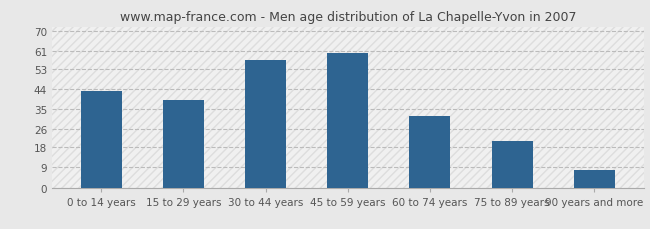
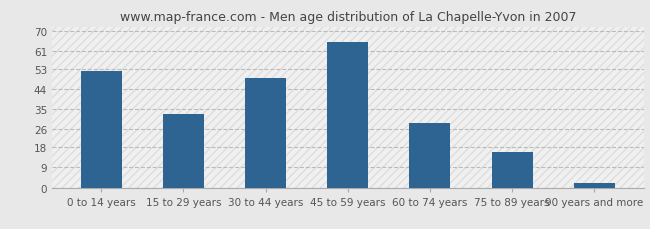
0 to 14 years: 43 -> 52
15 to 29 years: 39 -> 33
30 to 44 years: 57 -> 49
45 to 59 years: 60 -> 65
60 to 74 years: 32 -> 29
75 to 89 years: 21 -> 16
90 years and more: 8 -> 2
